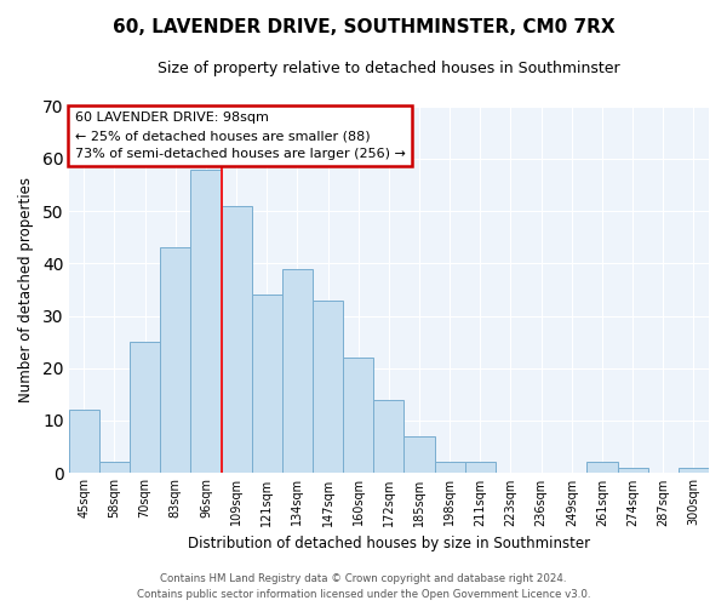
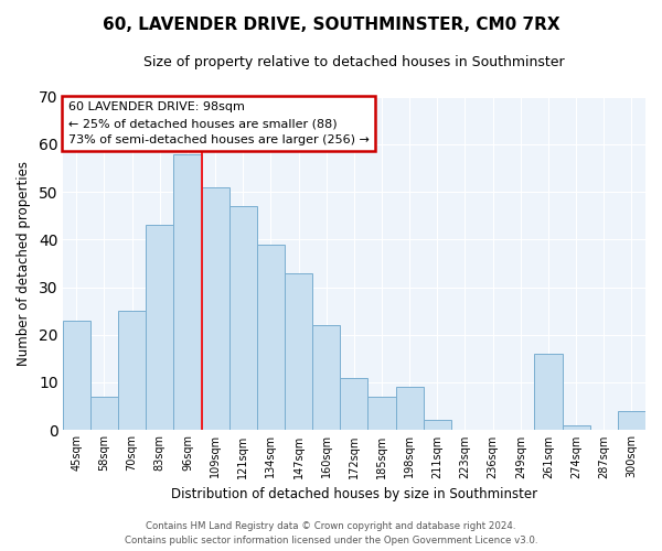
45sqm: 12 -> 23
58sqm: 2 -> 7
121sqm: 34 -> 47
172sqm: 14 -> 11
198sqm: 2 -> 9
261sqm: 2 -> 16
300sqm: 1 -> 4
